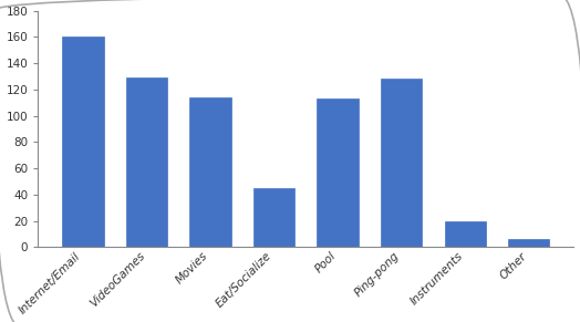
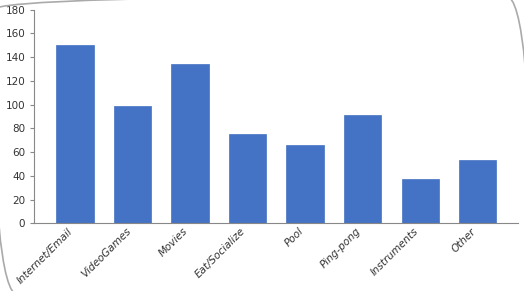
Internet/Email: 160 -> 150
VideoGames: 129 -> 99
Movies: 114 -> 134
Eat/Socialize: 45 -> 75
Pool: 113 -> 66
Ping-pong: 128 -> 91
Instruments: 20 -> 37
Other: 6 -> 53
